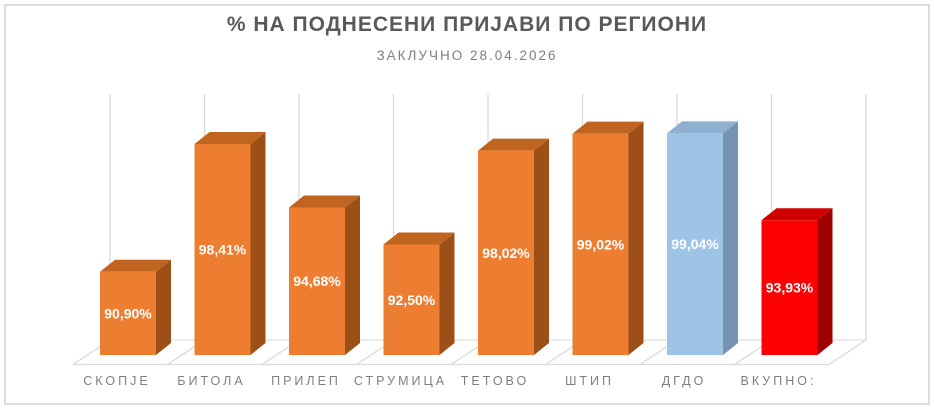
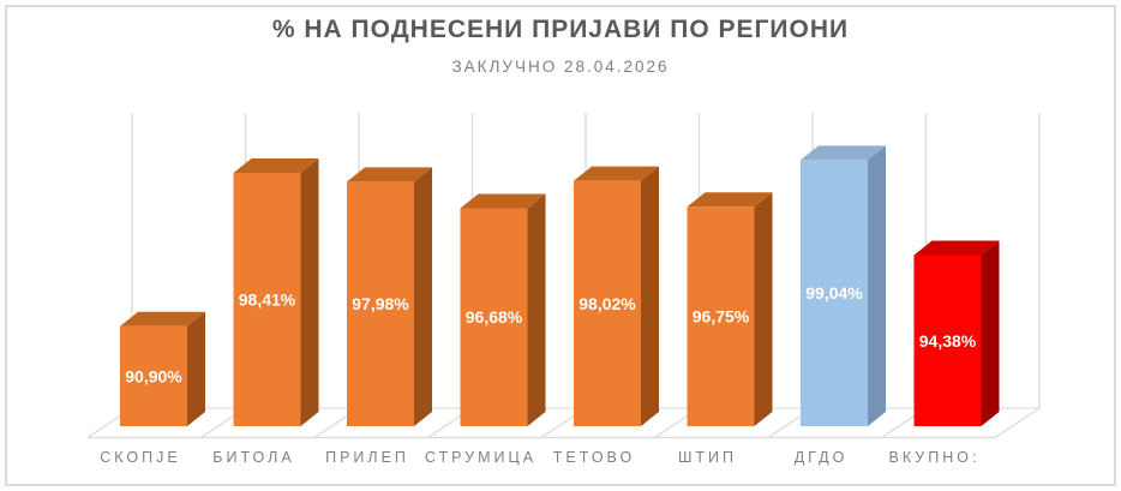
ПРИЛЕП: 94,68% -> 97,98%
СТРУМИЦА: 92,50% -> 96,68%
ШТИП: 99,02% -> 96,75%
ВКУПНО:: 93,93% -> 94,38%
